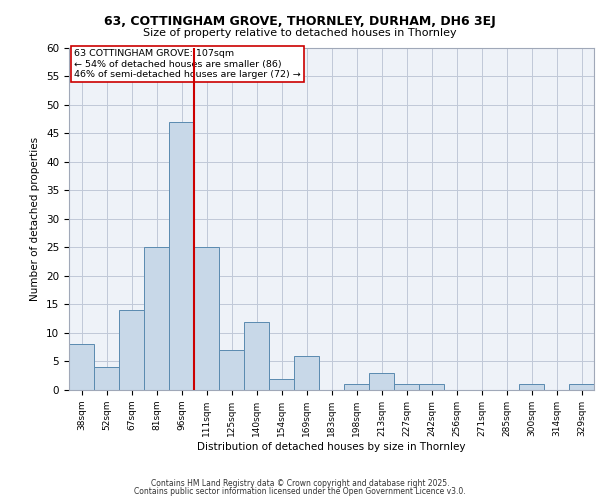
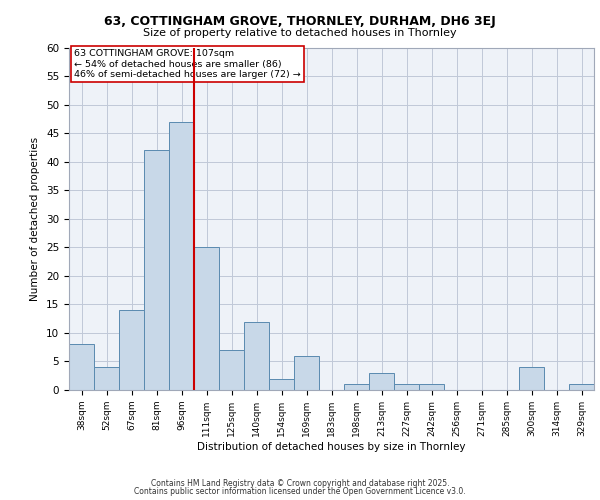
81sqm: 25 -> 42
300sqm: 1 -> 4
